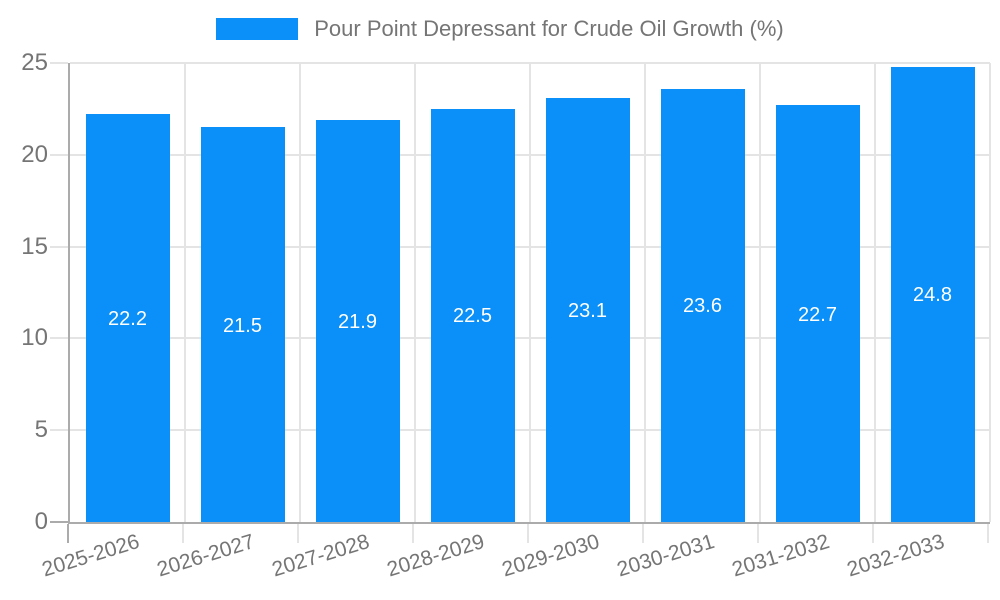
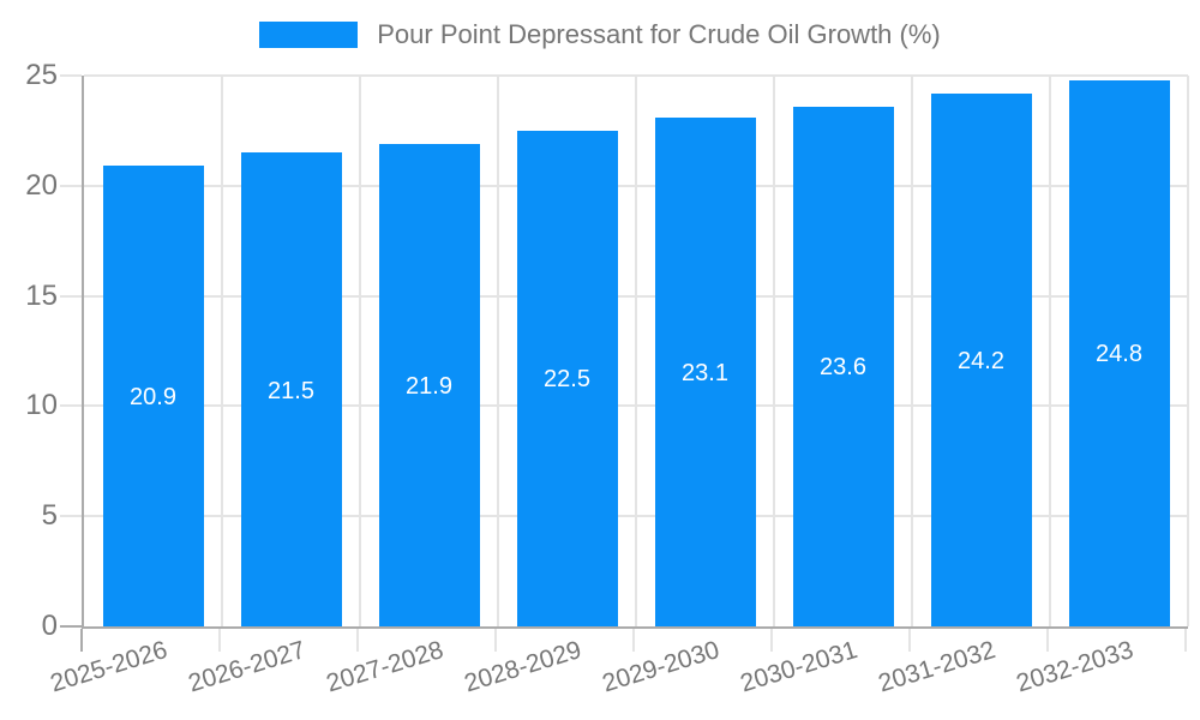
2025-2026: 22.2 -> 20.9
2031-2032: 22.7 -> 24.2
